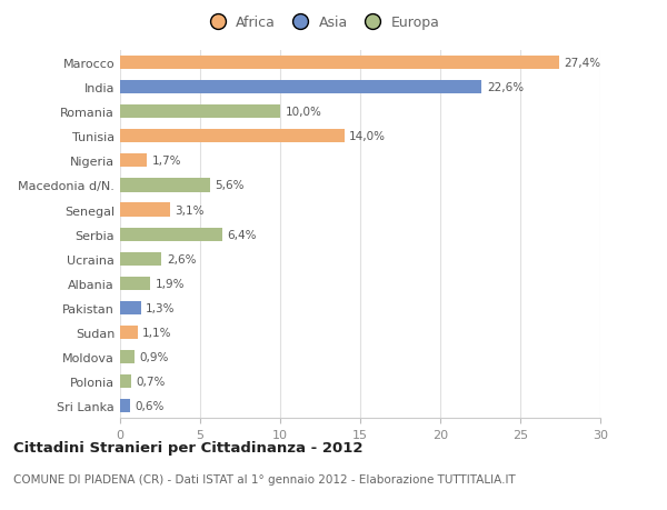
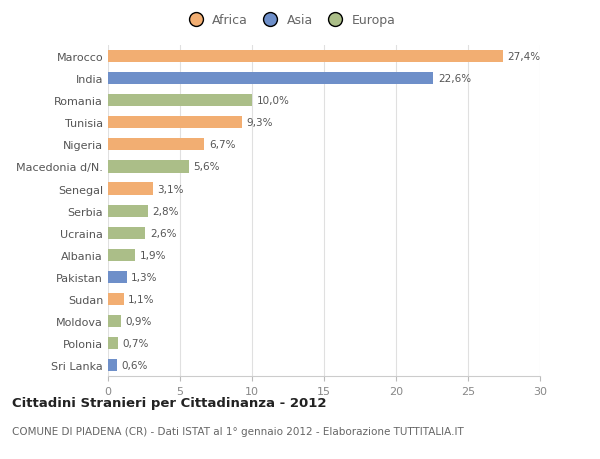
Tunisia: 14,0% -> 9,3%
Nigeria: 1,7% -> 6,7%
Serbia: 6,4% -> 2,8%
